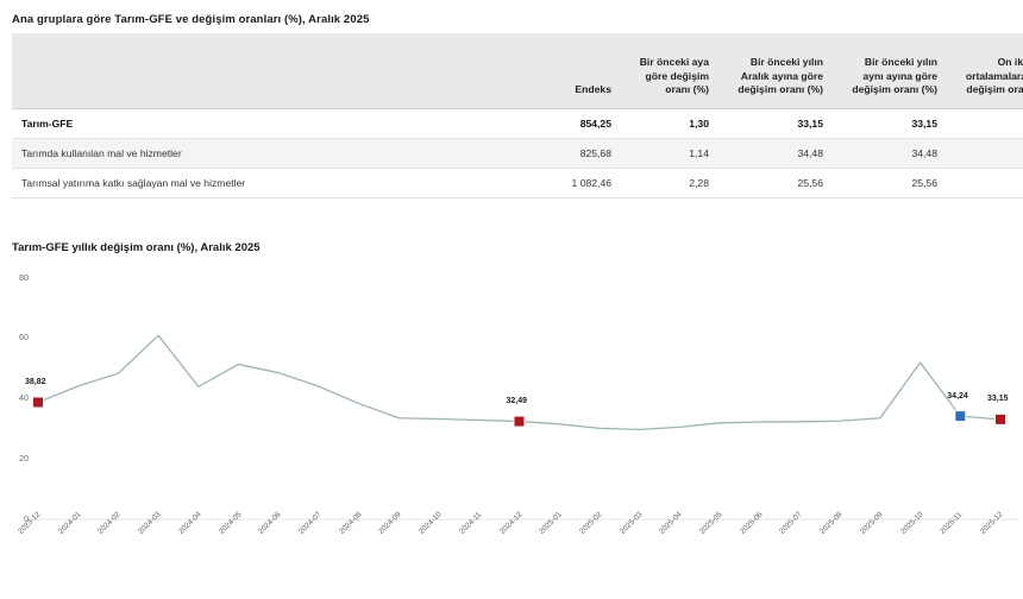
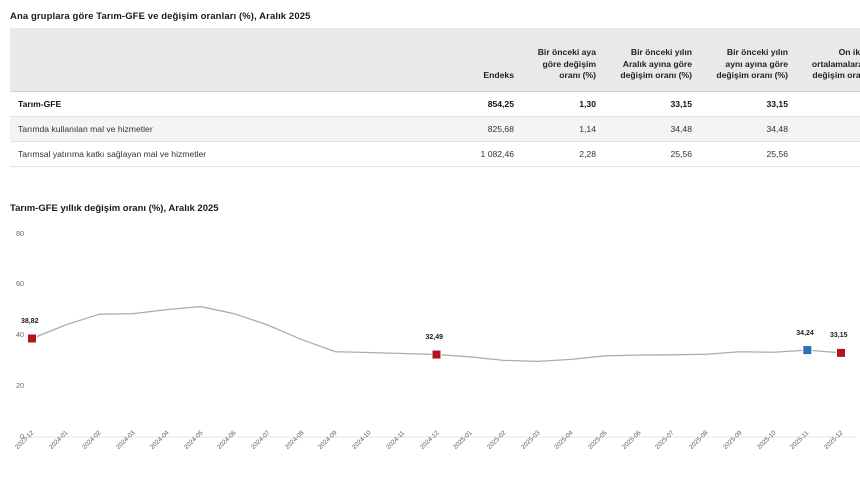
2024-03: 61 -> 49
2024-04: 44 -> 50
2025-10: 52 -> 33
